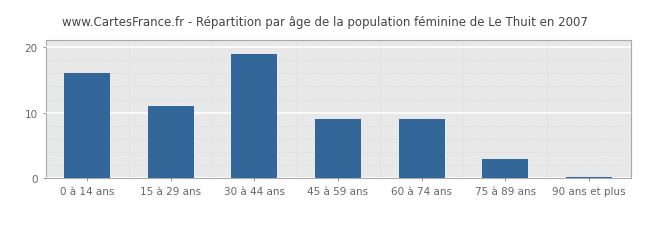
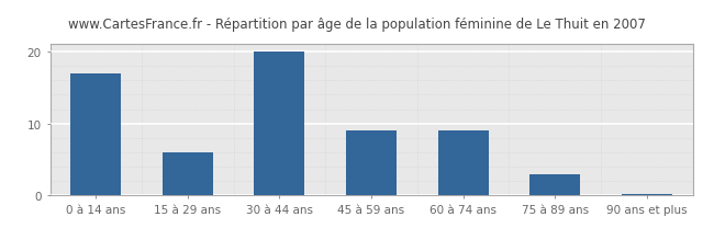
0 à 14 ans: 16.0 -> 17.0
15 à 29 ans: 11.0 -> 6.0
30 à 44 ans: 19.0 -> 20.0
